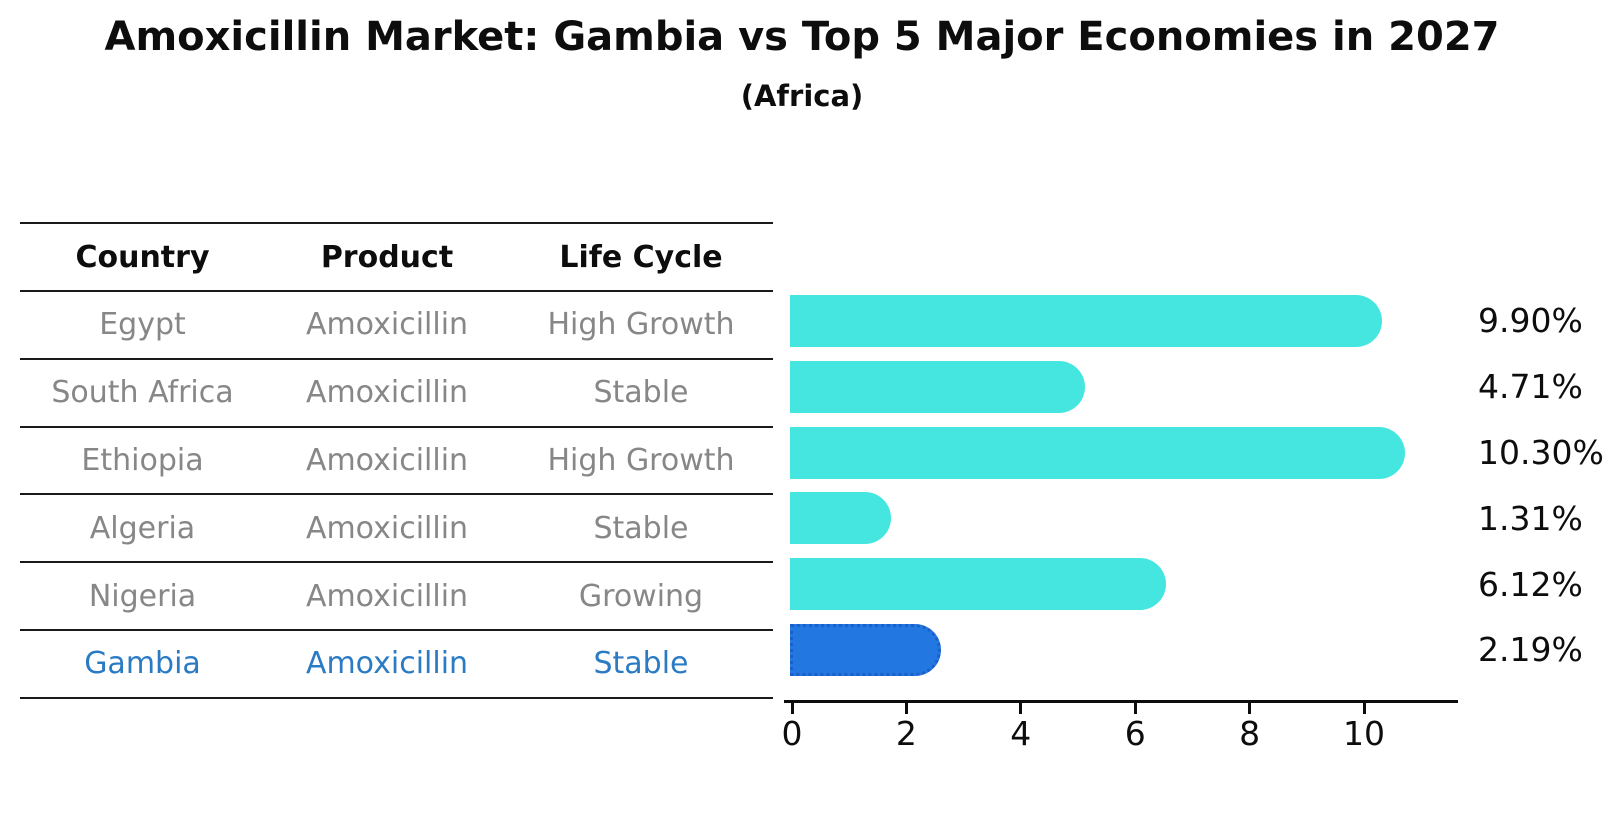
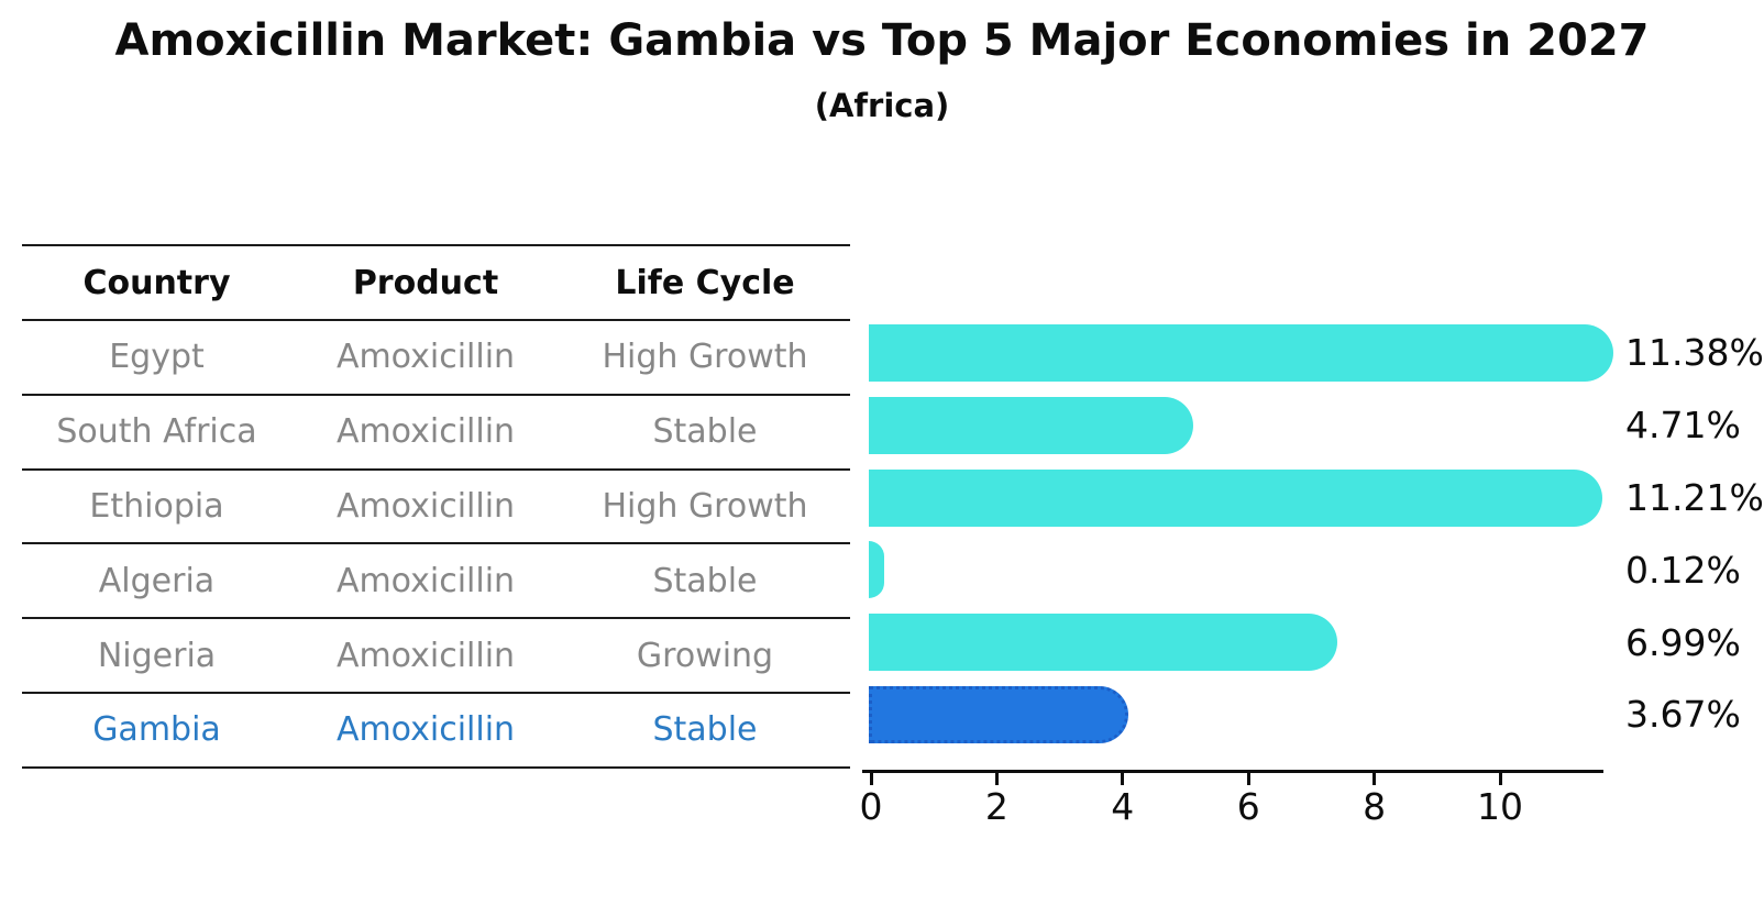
Egypt: 9.90% -> 11.38%
Ethiopia: 10.30% -> 11.21%
Algeria: 1.31% -> 0.12%
Nigeria: 6.12% -> 6.99%
Gambia: 2.19% -> 3.67%
